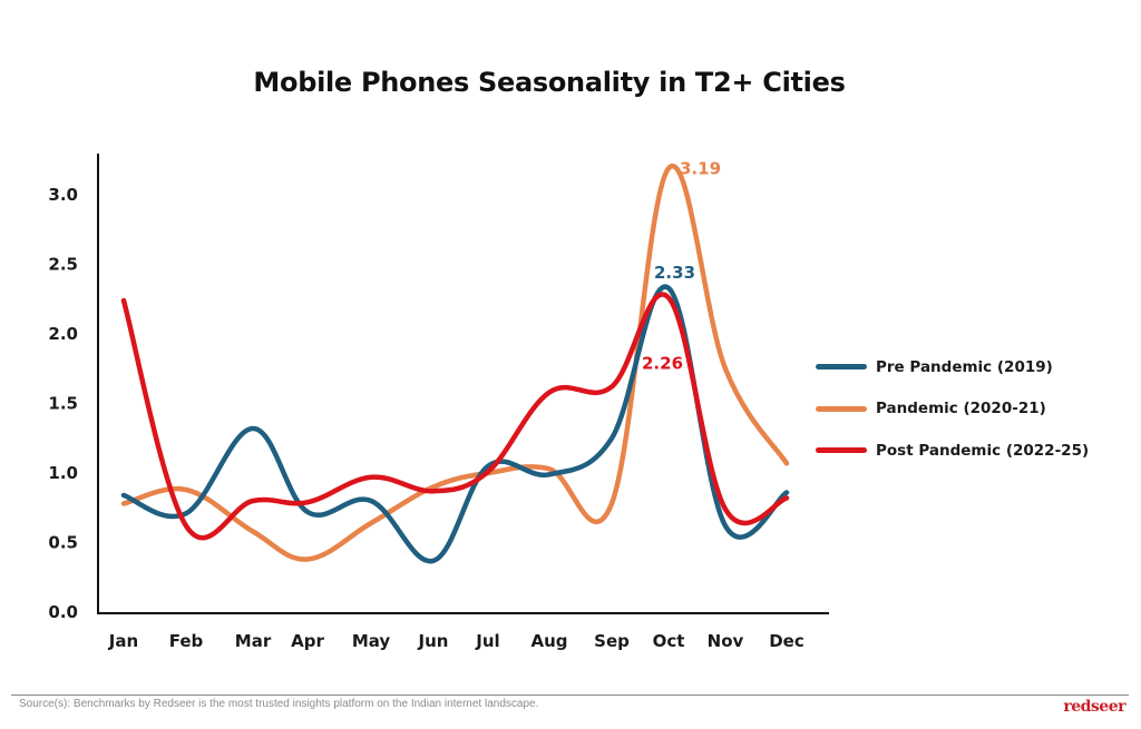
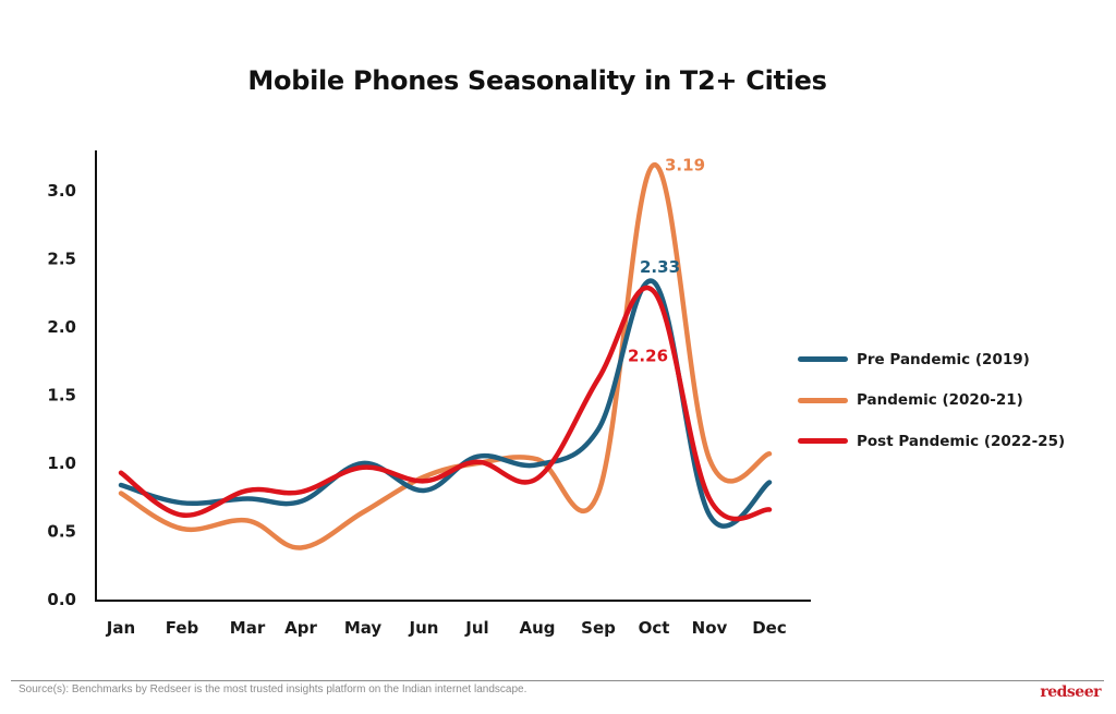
Post Pandemic (2022-25)/Jan: 2.24 -> 0.93
Pandemic (2020-21)/Feb: 0.88 -> 0.52
Pre Pandemic (2019)/Mar: 1.32 -> 0.74
Pre Pandemic (2019)/May: 0.80 -> 1.00
Pre Pandemic (2019)/Jun: 0.37 -> 0.80
Post Pandemic (2022-25)/Aug: 1.58 -> 0.89
Pandemic (2020-21)/Nov: 1.75 -> 1.03
Post Pandemic (2022-25)/Dec: 0.82 -> 0.66
